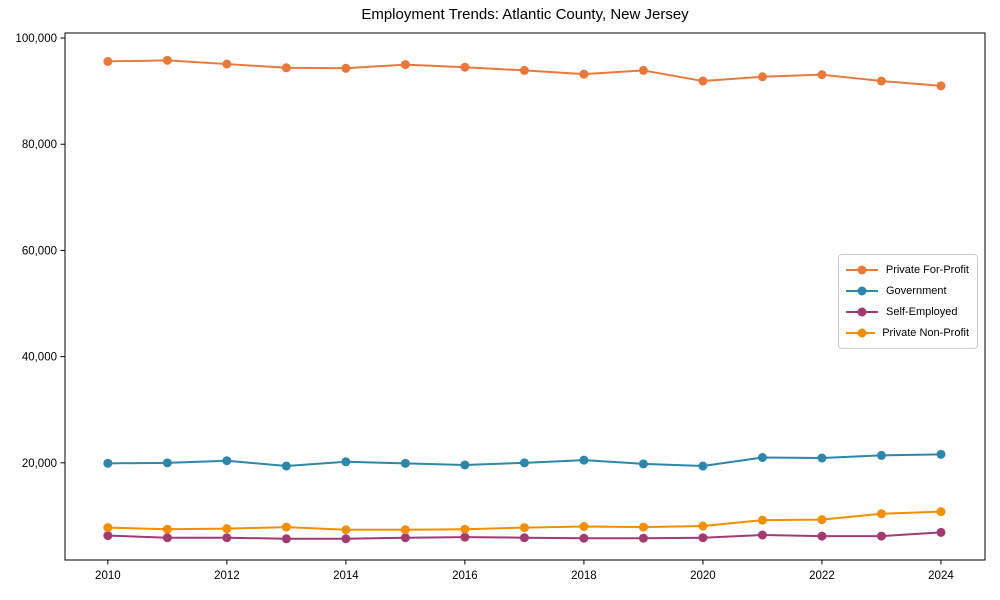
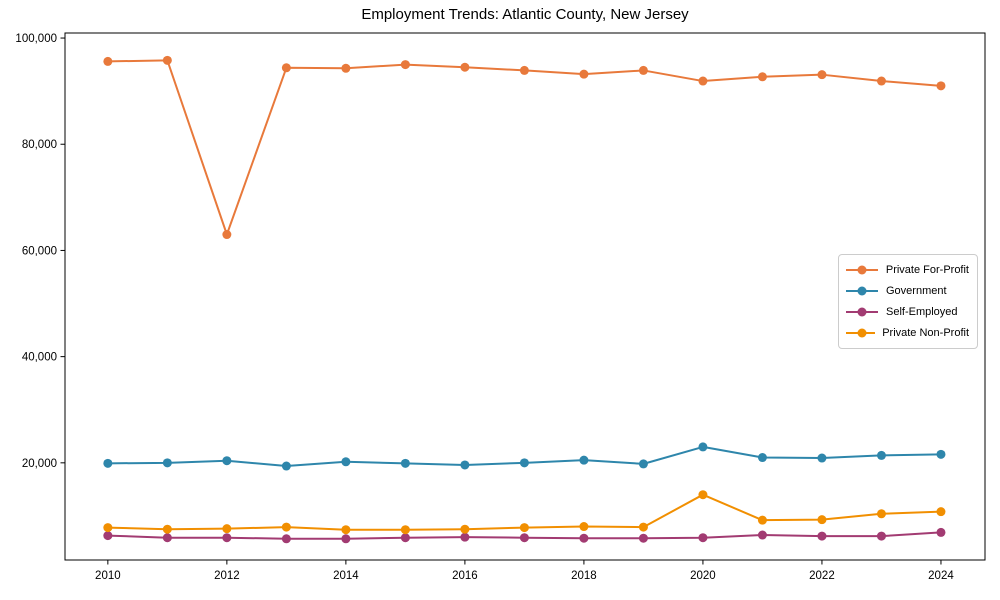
Private For-Profit/2012: 95000 -> 63000
Government/2020: 19000 -> 23000
Private Non-Profit/2020: 8000 -> 14000
